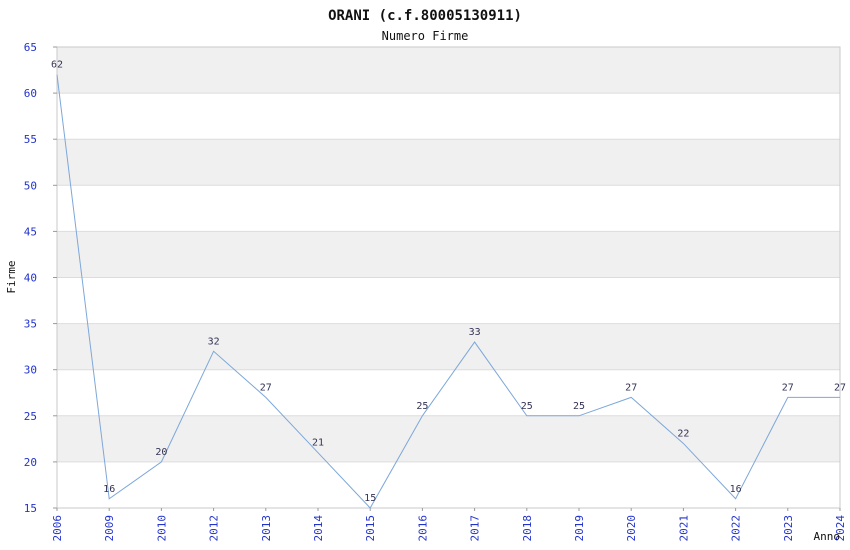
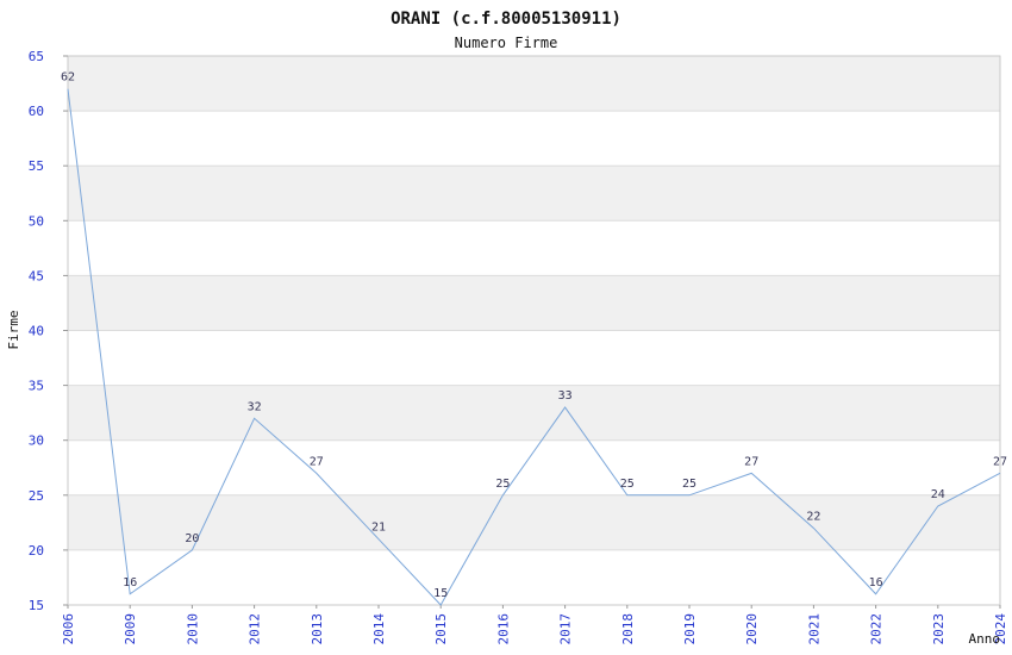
2023: 27 -> 24
